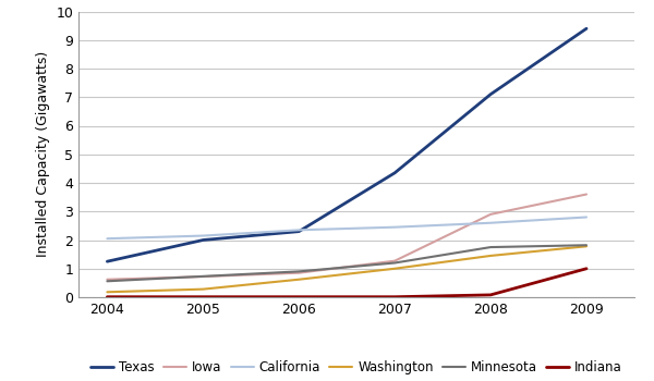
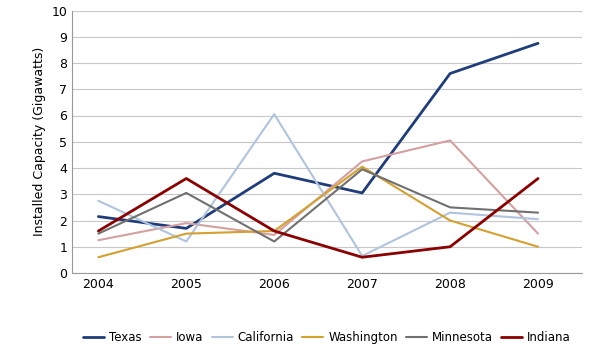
Texas/2004: 1.25 -> 2.15
Iowa/2004: 0.62 -> 1.25
California/2004: 2.05 -> 2.75
Washington/2004: 0.18 -> 0.60
Minnesota/2004: 0.56 -> 1.50
Indiana/2004: 0.01 -> 1.60
Texas/2005: 2.00 -> 1.70
Iowa/2005: 0.72 -> 1.90
California/2005: 2.15 -> 1.20
Washington/2005: 0.28 -> 1.50
Minnesota/2005: 0.73 -> 3.05
Indiana/2005: 0.01 -> 3.60
Texas/2006: 2.30 -> 3.80
Iowa/2006: 0.85 -> 1.45
California/2006: 2.35 -> 6.05
Washington/2006: 0.62 -> 1.60
Minnesota/2006: 0.90 -> 1.20
Indiana/2006: 0.01 -> 1.60
Texas/2007: 4.35 -> 3.05
Iowa/2007: 1.27 -> 4.25
California/2007: 2.45 -> 0.65
Washington/2007: 1.00 -> 4.05
Minnesota/2007: 1.20 -> 3.95
Indiana/2007: 0.01 -> 0.60
Texas/2008: 7.10 -> 7.60
Iowa/2008: 2.90 -> 5.05
California/2008: 2.60 -> 2.30
Washington/2008: 1.45 -> 2.00
Minnesota/2008: 1.75 -> 2.50
Indiana/2008: 0.08 -> 1.00
Texas/2009: 9.40 -> 8.75
Iowa/2009: 3.60 -> 1.50
California/2009: 2.80 -> 2.05
Washington/2009: 1.78 -> 1.00
Minnesota/2009: 1.82 -> 2.30
Indiana/2009: 1.00 -> 3.60
